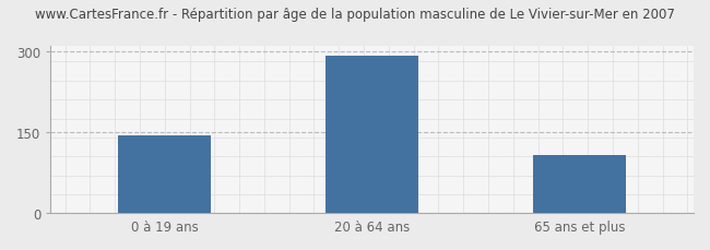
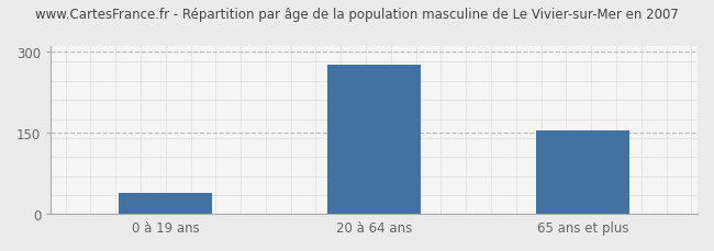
0 à 19 ans: 143 -> 40
20 à 64 ans: 291 -> 275
65 ans et plus: 108 -> 155
